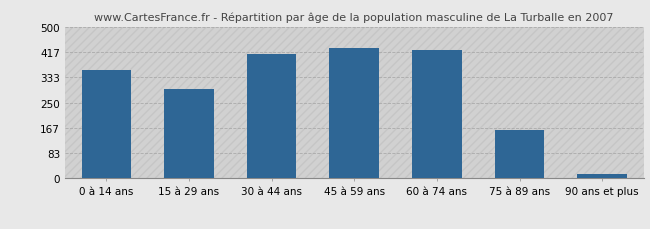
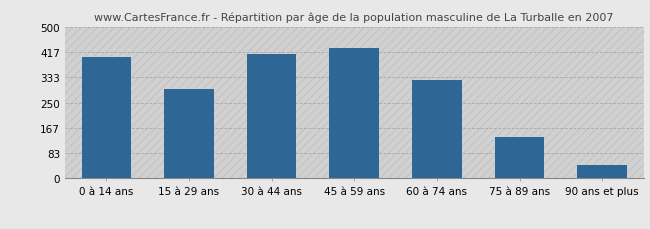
0 à 14 ans: 357 -> 400
60 à 74 ans: 422 -> 325
75 à 89 ans: 160 -> 135
90 ans et plus: 13 -> 45
